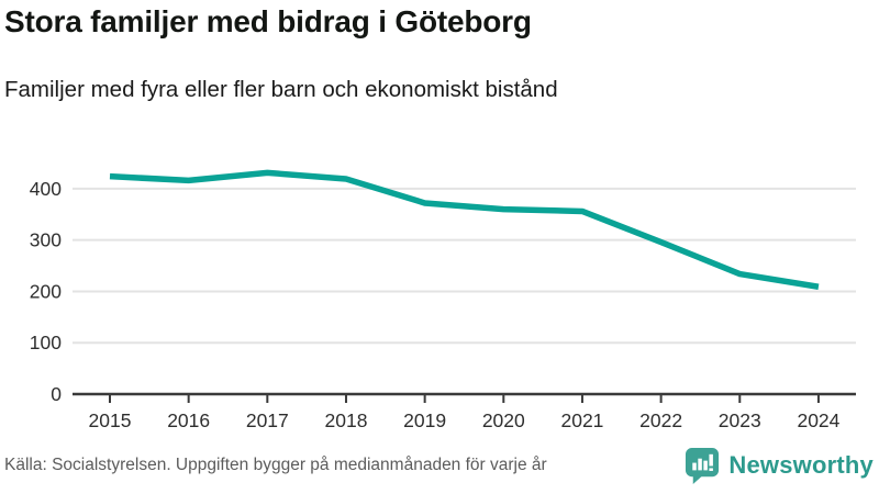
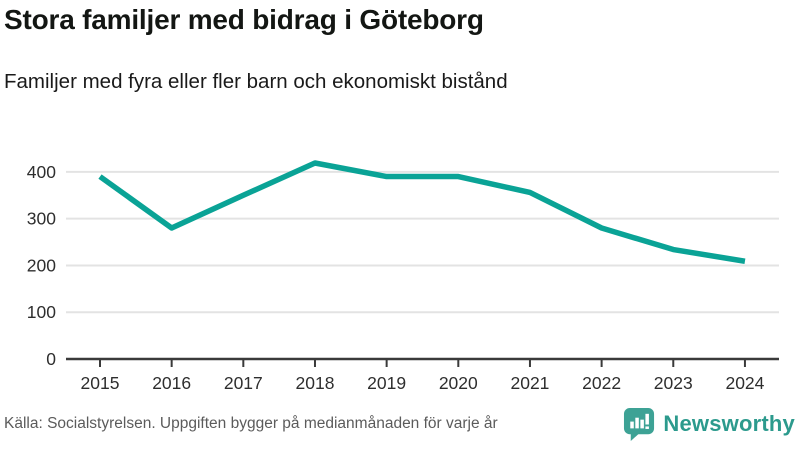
2015: 420 -> 390
2016: 420 -> 280
2017: 430 -> 350
2019: 370 -> 390
2020: 360 -> 390
2022: 300 -> 280
